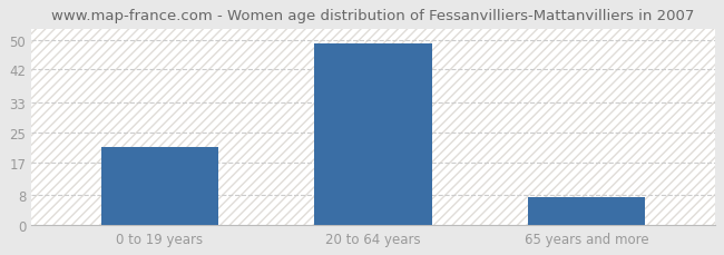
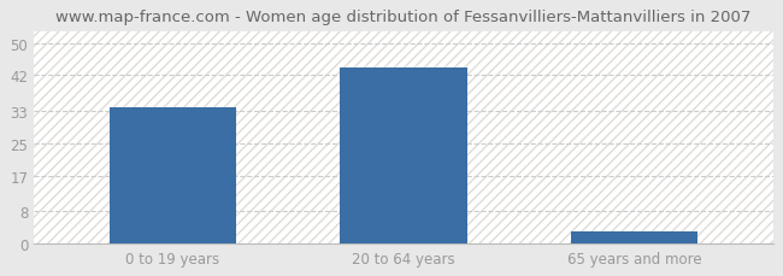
0 to 19 years: 21.0 -> 34.0
20 to 64 years: 49.0 -> 44.0
65 years and more: 7.5 -> 3.0
